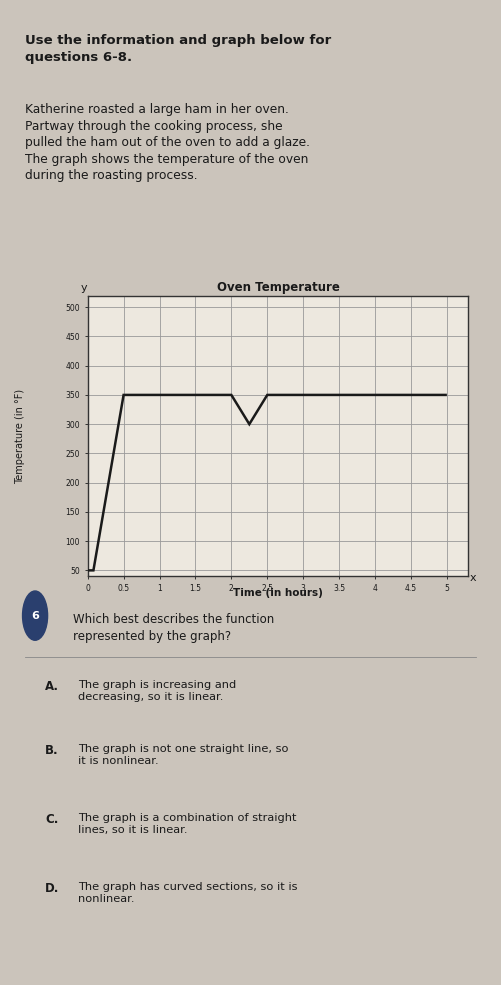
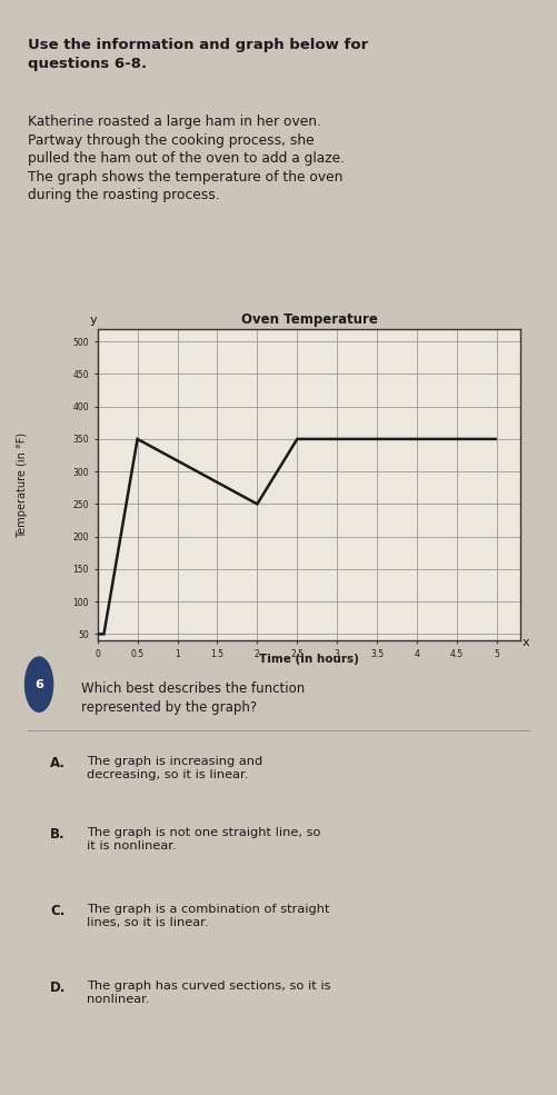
2: 350 -> 250
